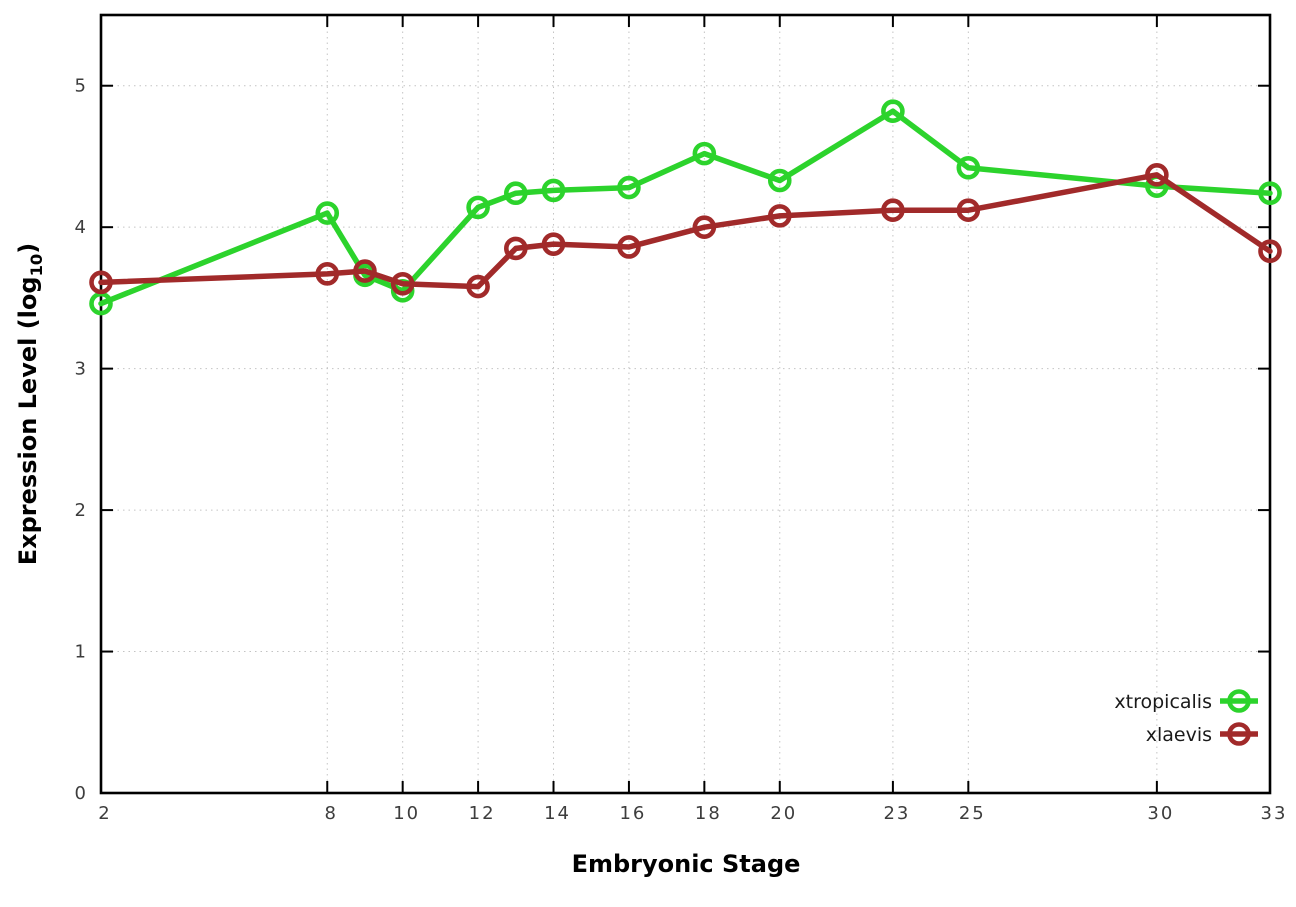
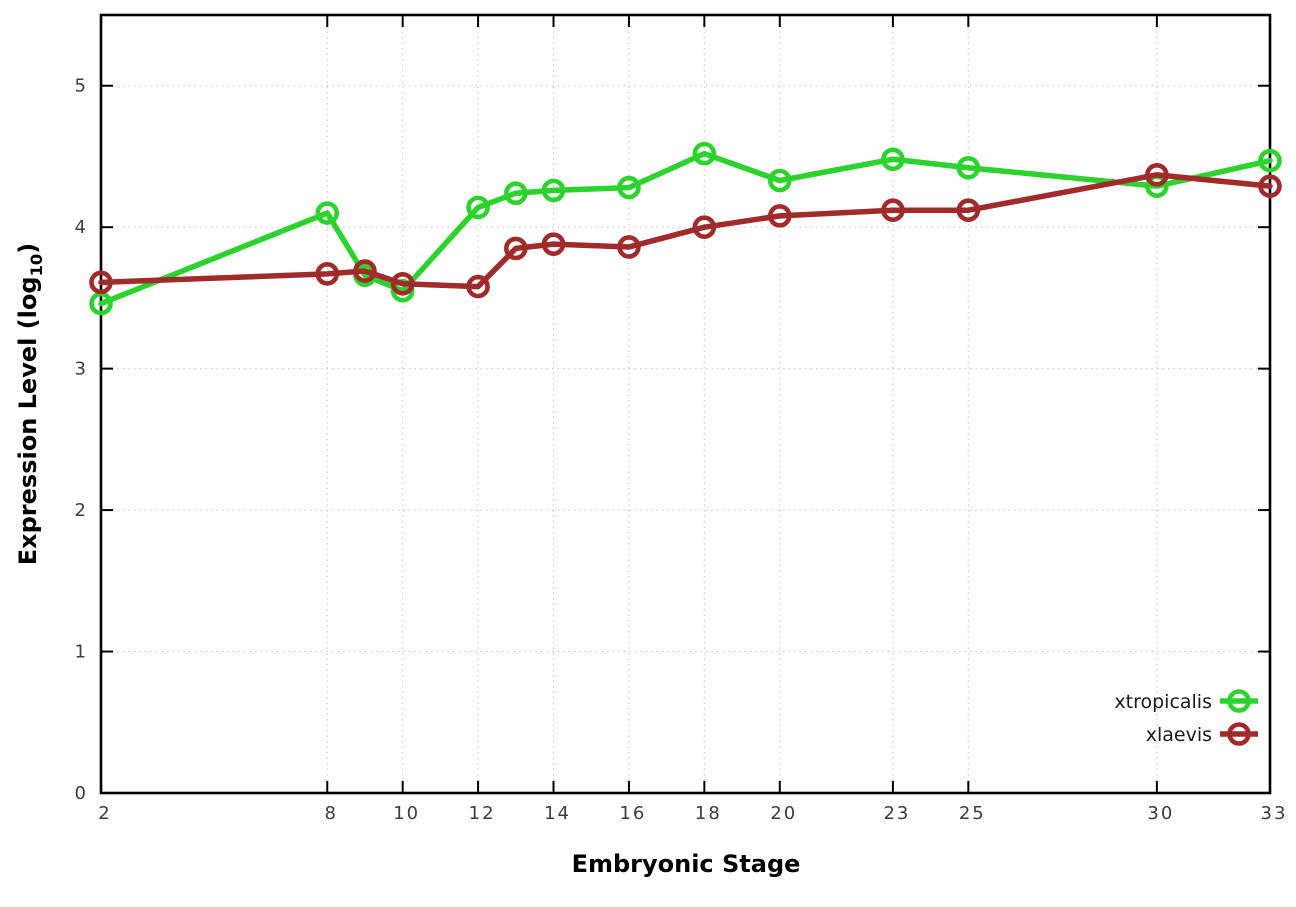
xtropicalis/23: 4.82 -> 4.48
xtropicalis/33: 4.24 -> 4.47
xlaevis/33: 3.83 -> 4.29
